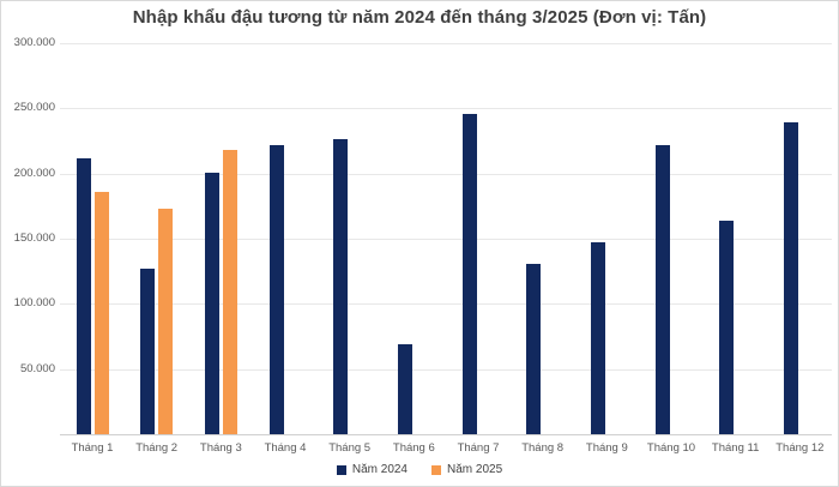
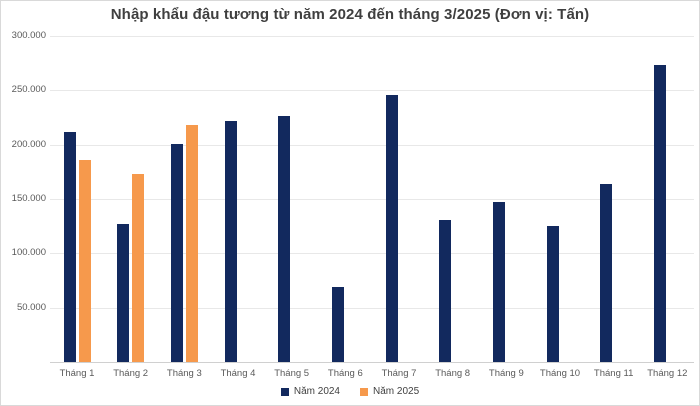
Năm 2024/Tháng 10: 222000 -> 125000
Năm 2024/Tháng 12: 239000 -> 273000
